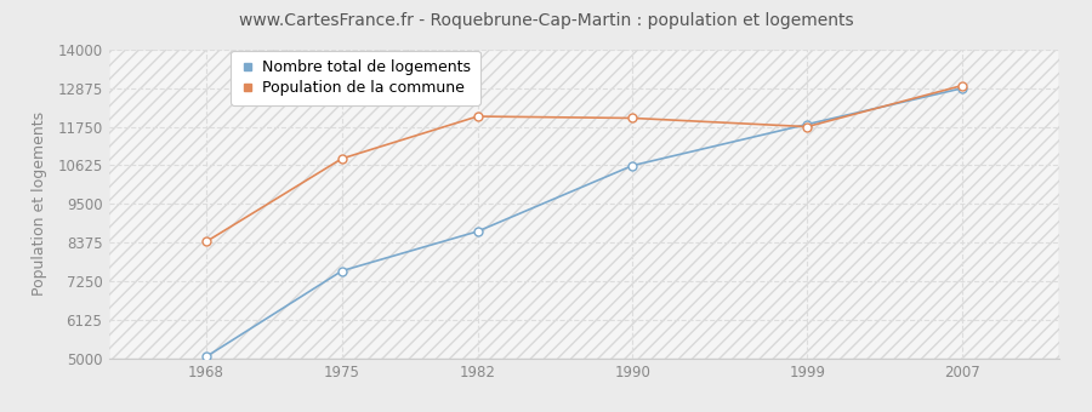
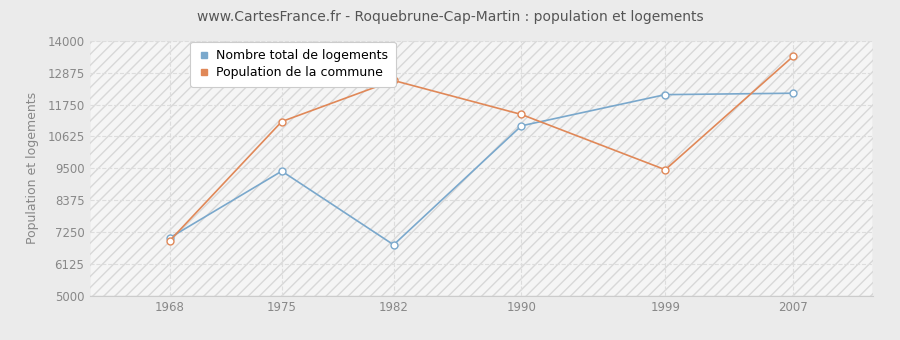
Nombre total de logements/1968: 5050 -> 7050
Population de la commune/1968: 8400 -> 6950
Nombre total de logements/1975: 7550 -> 9400
Population de la commune/1975: 10820 -> 11150
Nombre total de logements/1982: 8700 -> 6800
Population de la commune/1982: 12050 -> 12600
Nombre total de logements/1990: 10620 -> 11000
Population de la commune/1990: 12000 -> 11400
Nombre total de logements/1999: 11820 -> 12100
Population de la commune/1999: 11750 -> 9450
Nombre total de logements/2007: 12870 -> 12150
Population de la commune/2007: 12950 -> 13450
